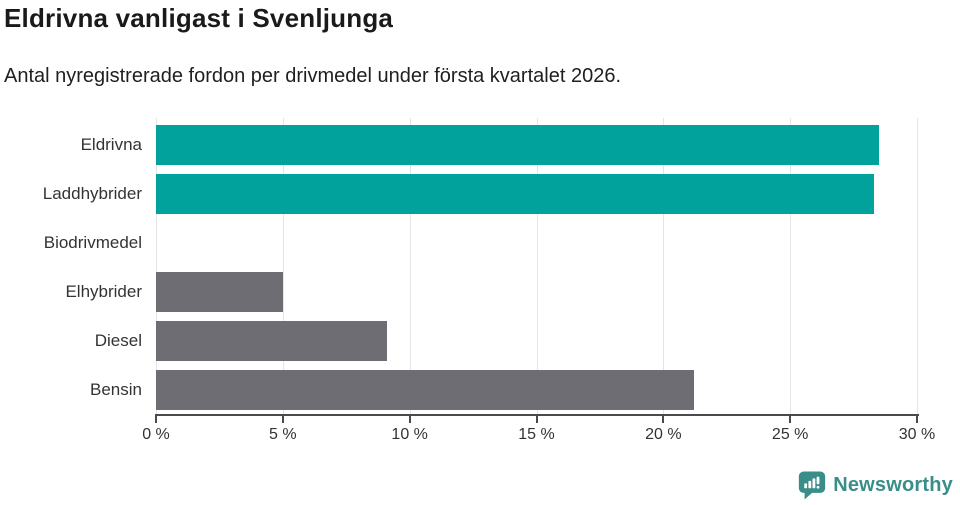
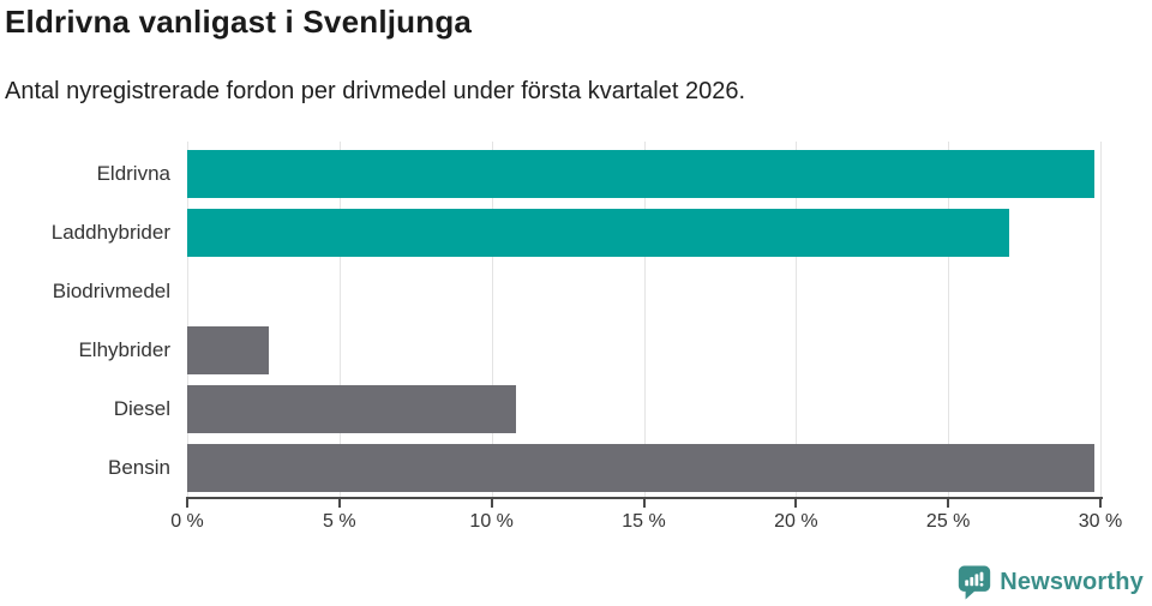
Eldrivna: 28.5% -> 29.8%
Laddhybrider: 28.3% -> 27.0%
Elhybrider: 5.0% -> 2.7%
Diesel: 9.1% -> 10.8%
Bensin: 21.2% -> 29.8%
